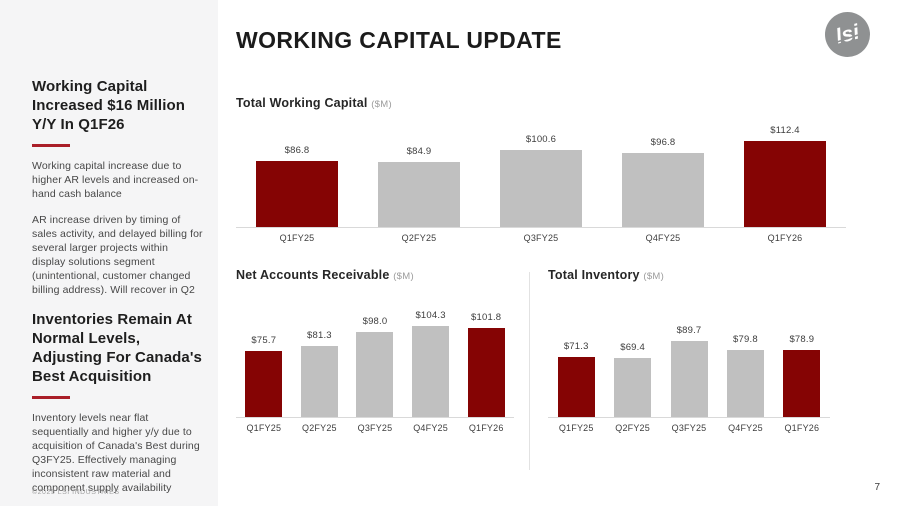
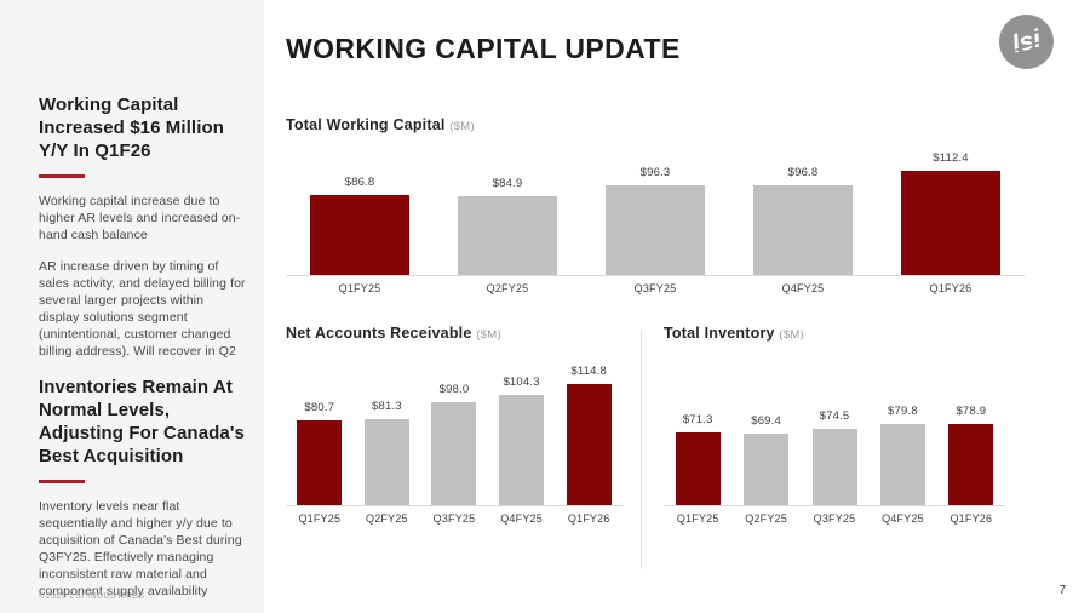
Total Working Capital/Q3FY25: $100.6 -> $96.3
Net Accounts Receivable/Q1FY25: $75.7 -> $80.7
Net Accounts Receivable/Q1FY26: $101.8 -> $114.8
Total Inventory/Q3FY25: $89.7 -> $74.5
